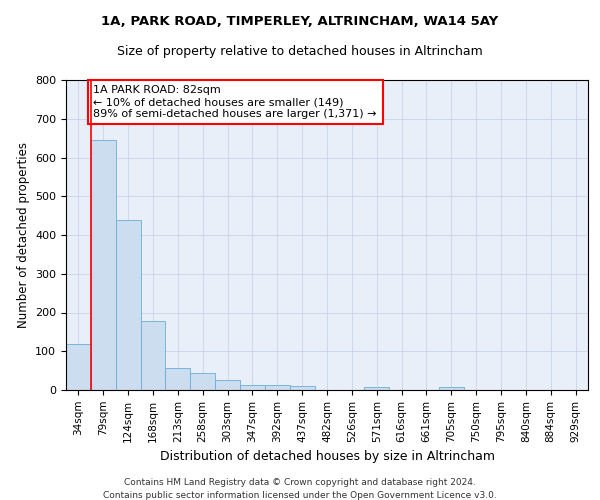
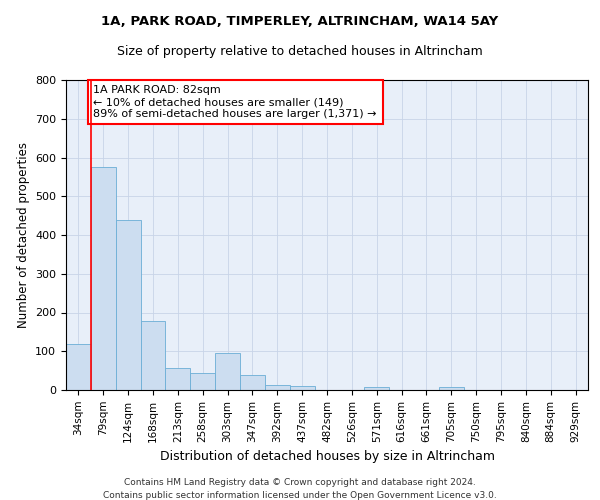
79sqm: 645 -> 575
303sqm: 25 -> 95
347sqm: 12 -> 40
